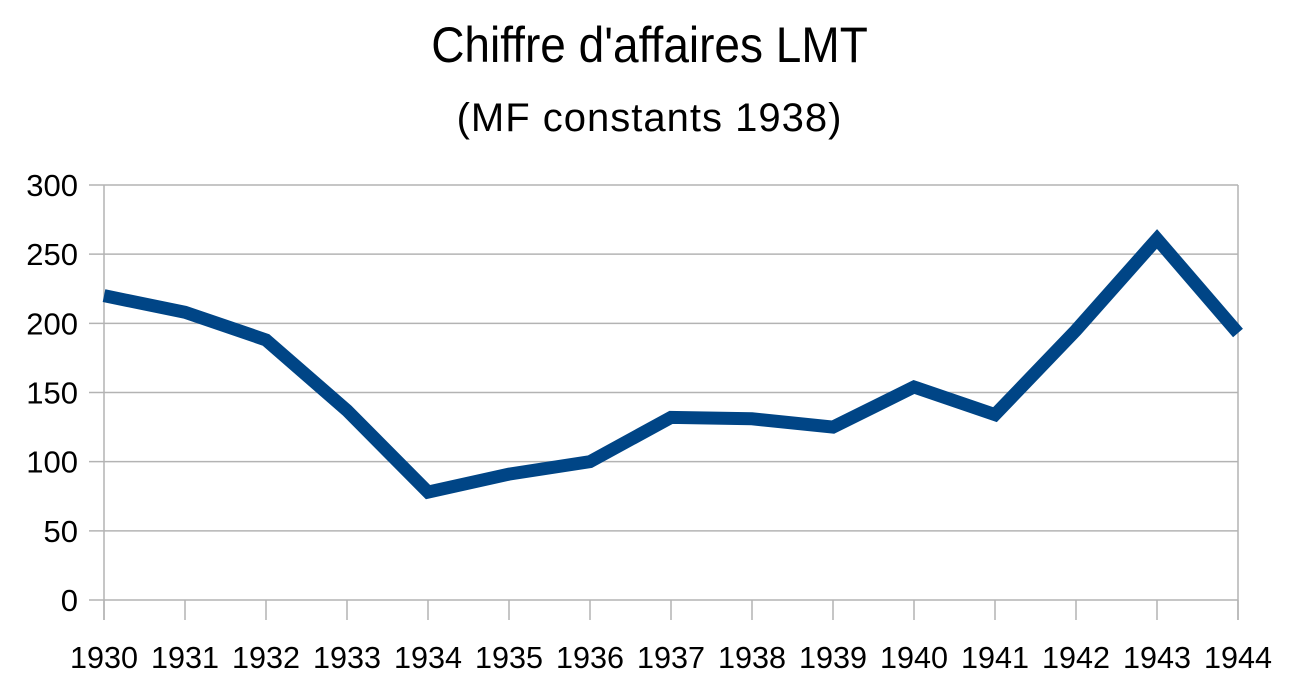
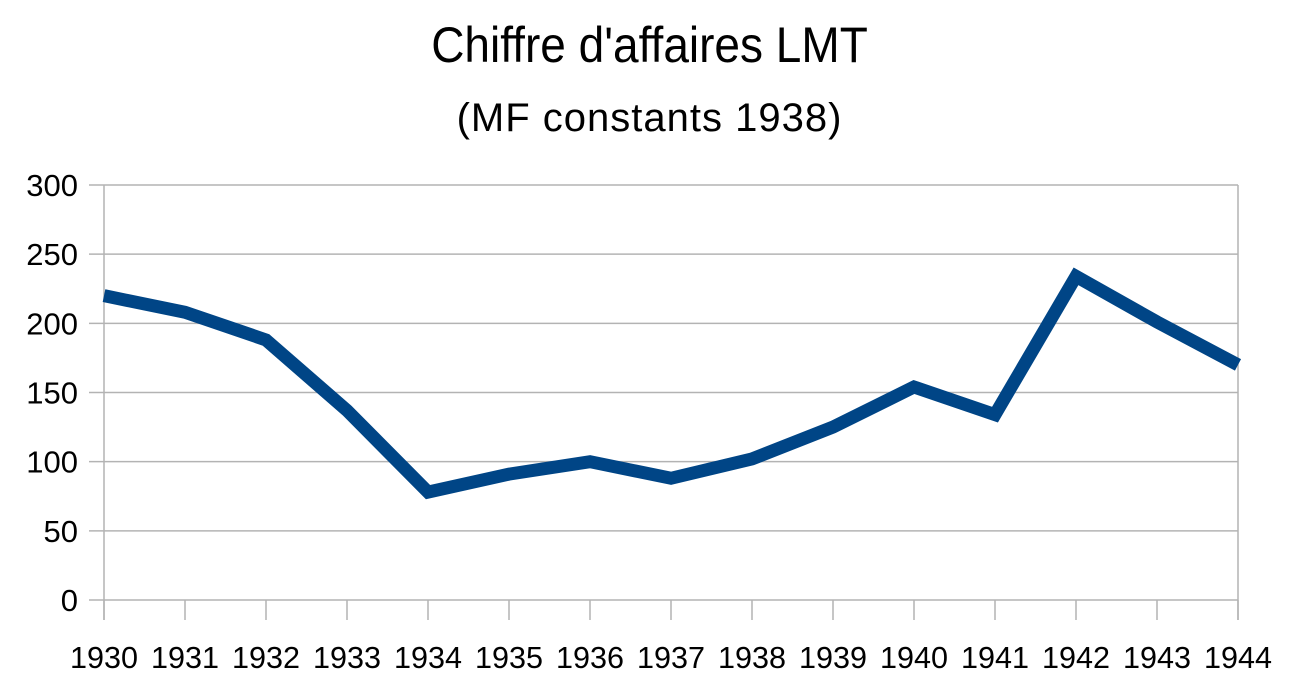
1937: 132 -> 88
1938: 131 -> 102
1942: 195 -> 234
1943: 261 -> 201
1944: 193 -> 170
